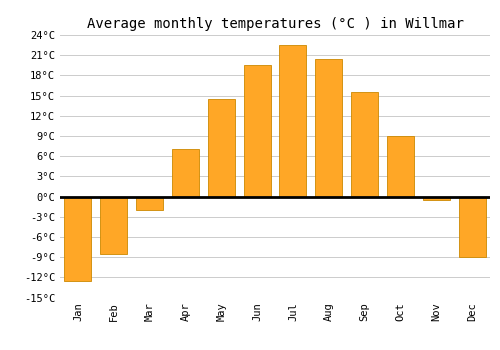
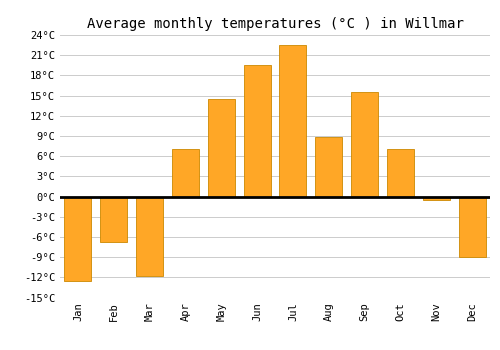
Feb: -8.5°C -> -6.8°C
Mar: -2.0°C -> -11.8°C
Aug: 20.5°C -> 8.8°C
Oct: 9.0°C -> 7.0°C
